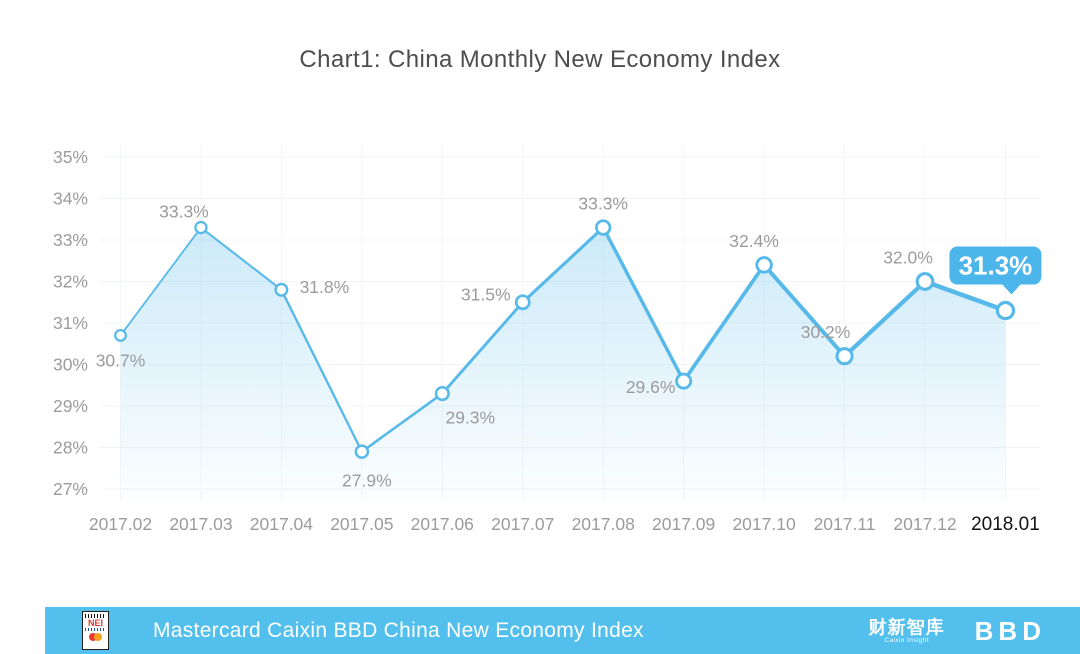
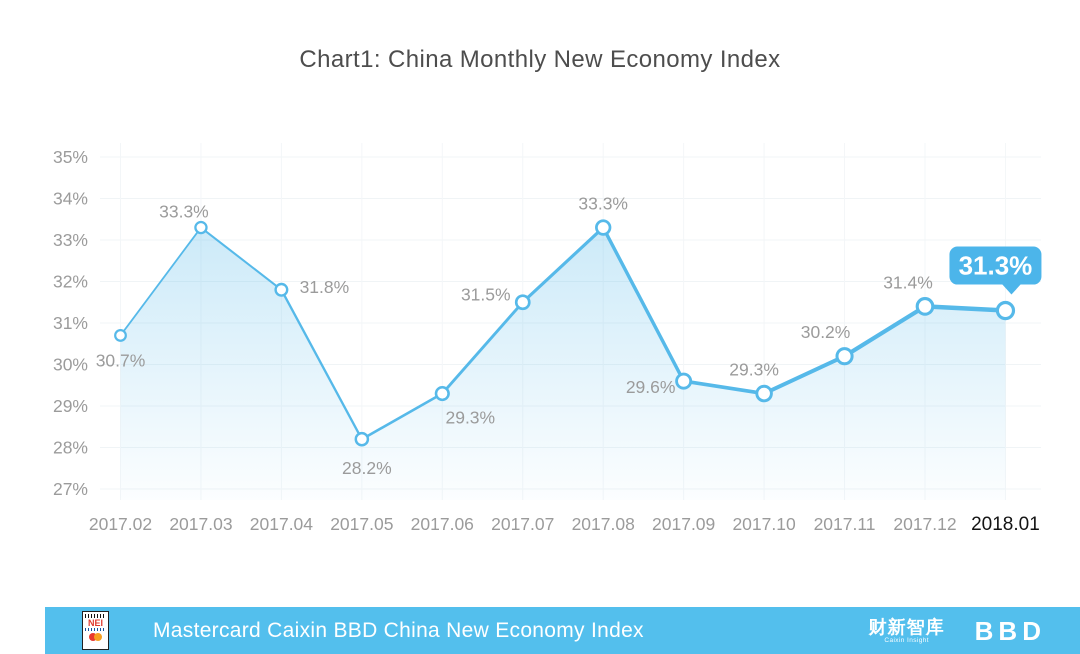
2017.05: 27.9% -> 28.2%
2017.10: 32.4% -> 29.3%
2017.12: 32.0% -> 31.4%
